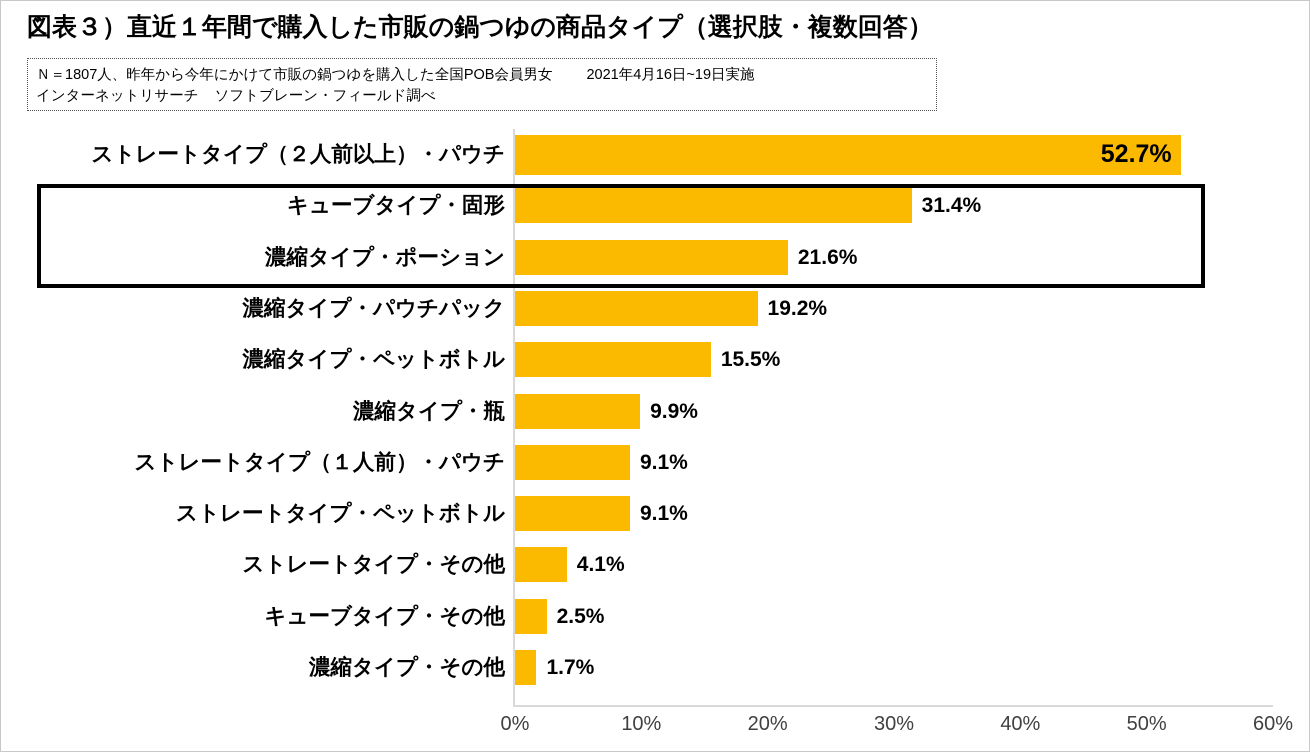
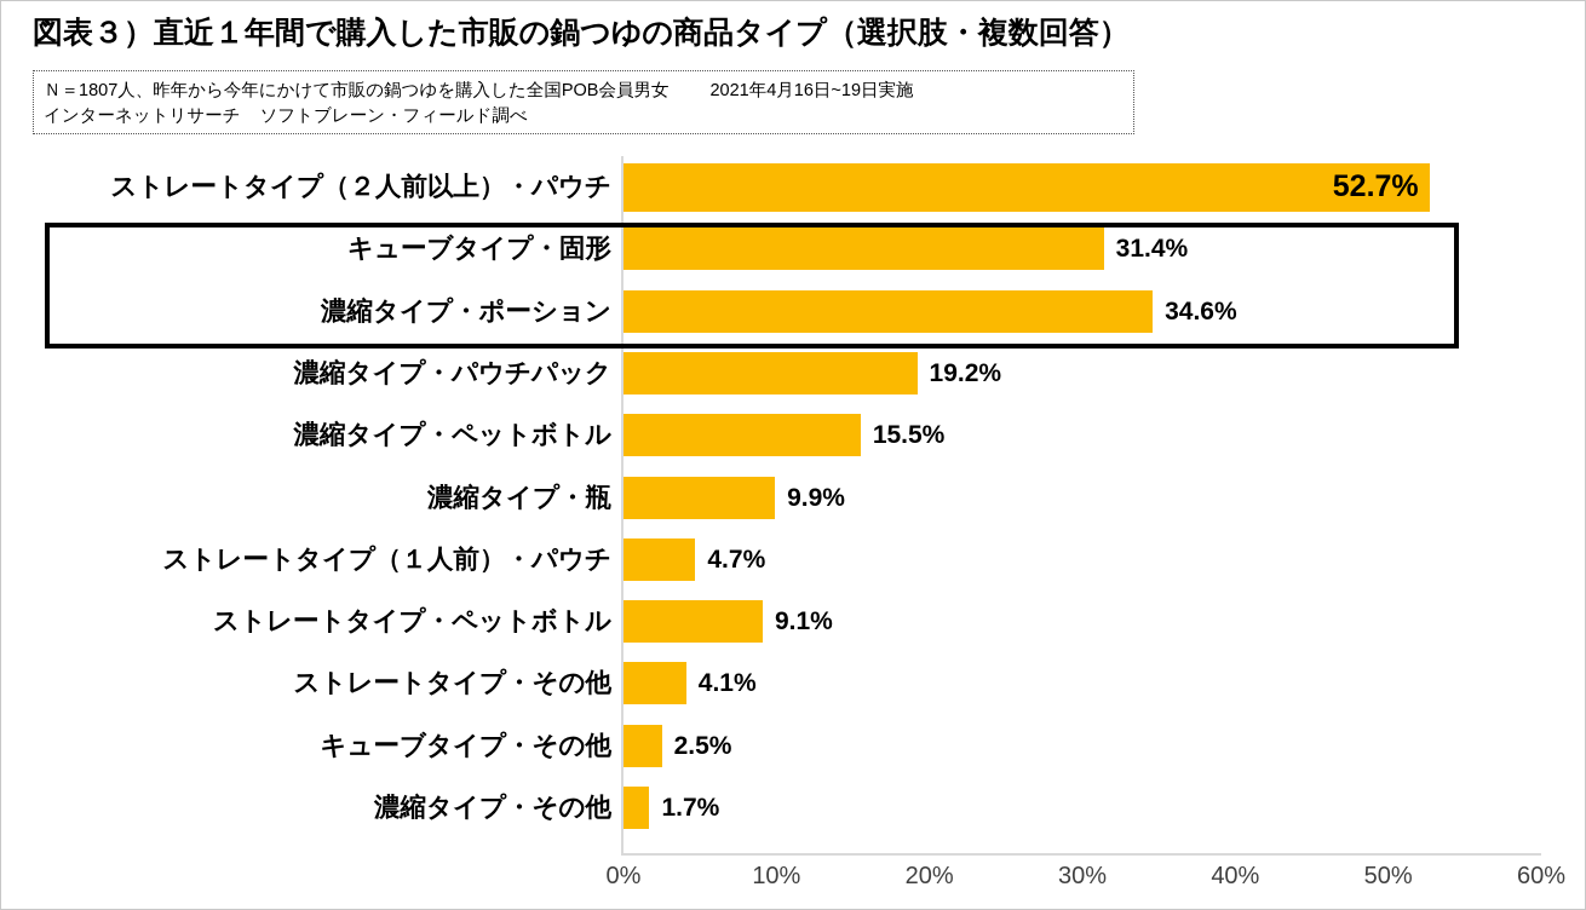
濃縮タイプ・ポーション: 21.6% -> 34.6%
ストレートタイプ（１人前）・パウチ: 9.1% -> 4.7%
